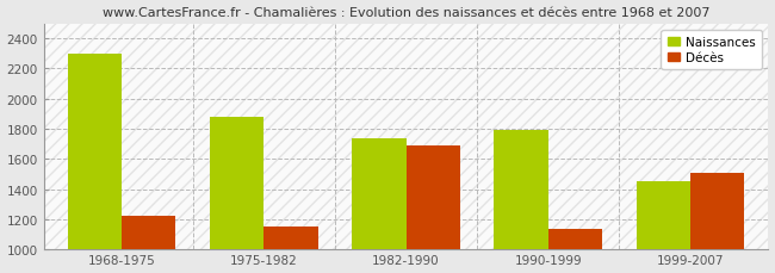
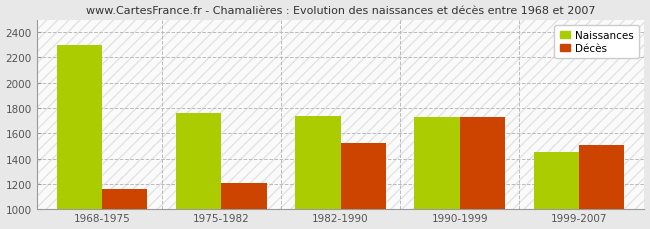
Décès/1968-1975: 1220 -> 1160
Naissances/1975-1982: 1880 -> 1760
Décès/1975-1982: 1150 -> 1210
Décès/1982-1990: 1690 -> 1520
Naissances/1990-1999: 1790 -> 1730
Décès/1990-1999: 1140 -> 1730
